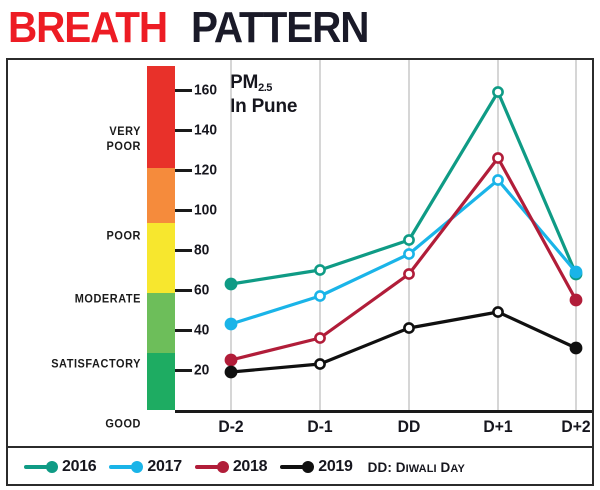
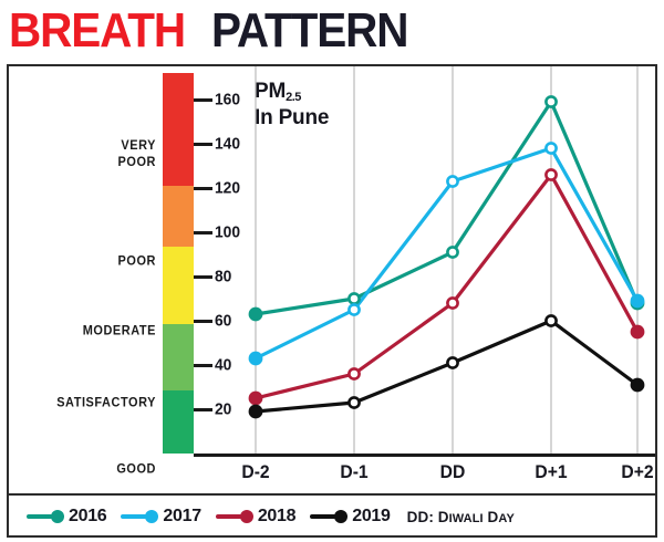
2017/D-1: 57 -> 65
2016/DD: 85 -> 91
2017/DD: 78 -> 123
2017/D+1: 115 -> 138
2019/D+1: 49 -> 60
